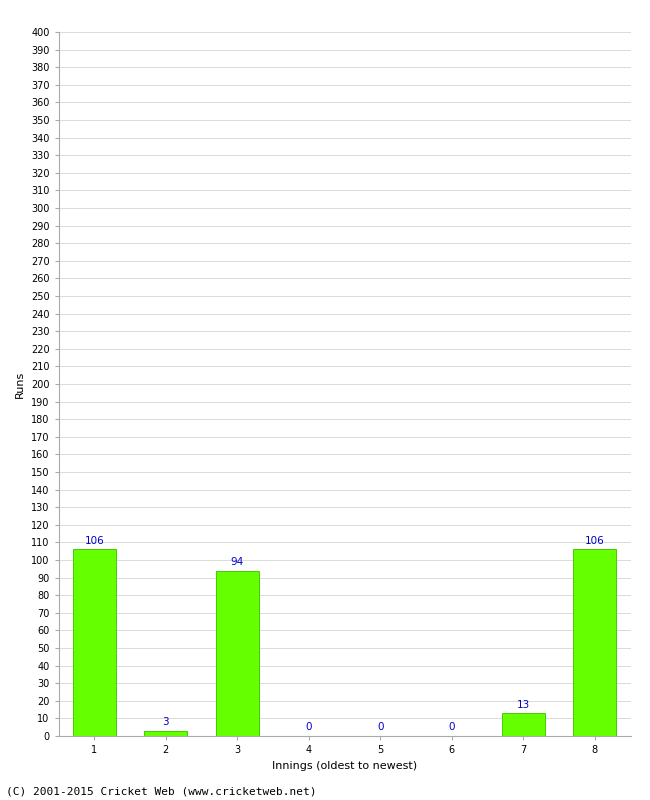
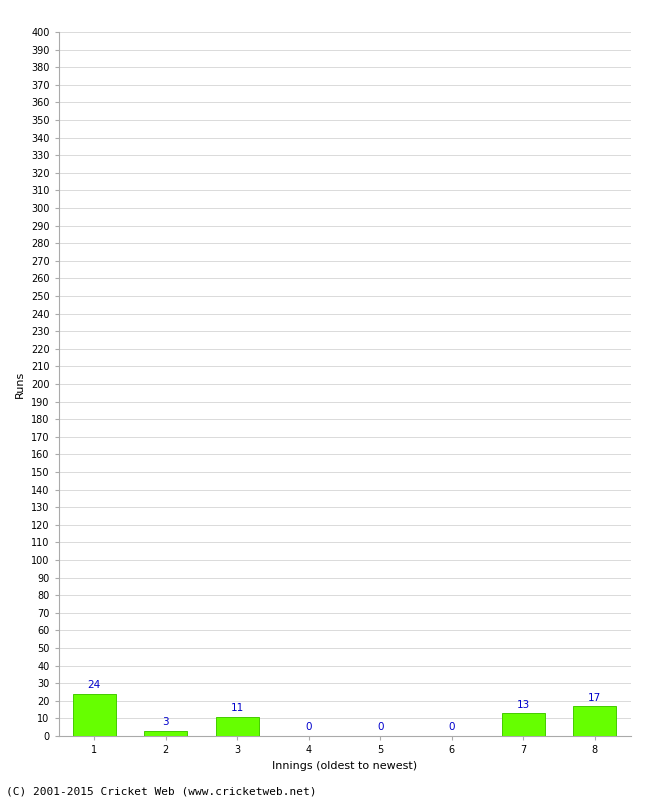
1: 106 -> 24
3: 94 -> 11
8: 106 -> 17
